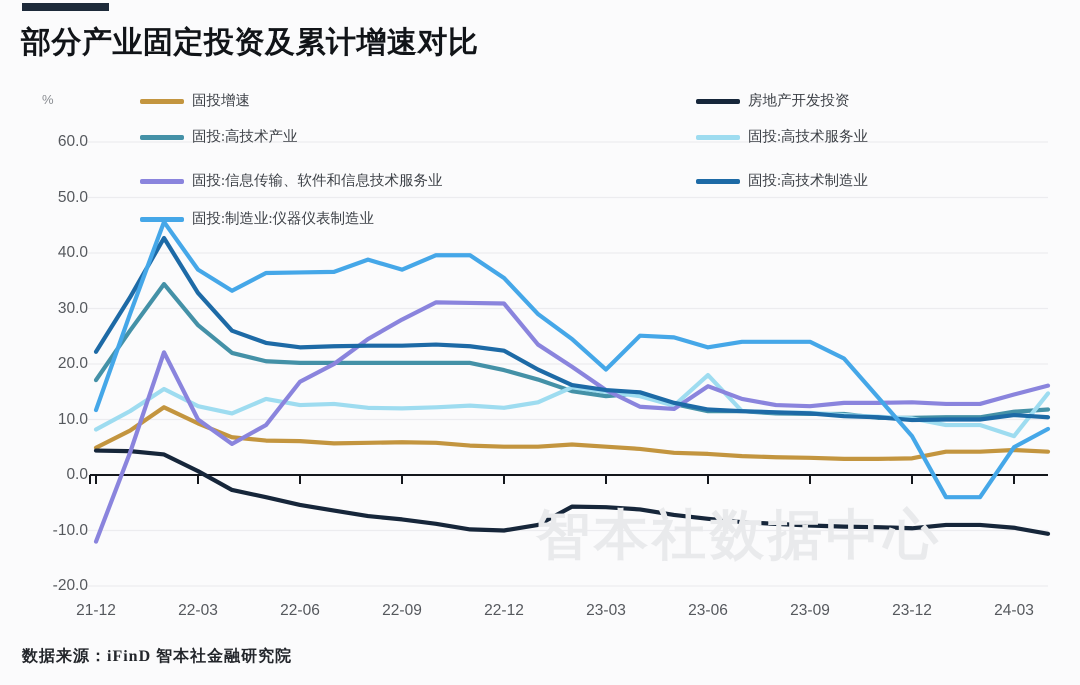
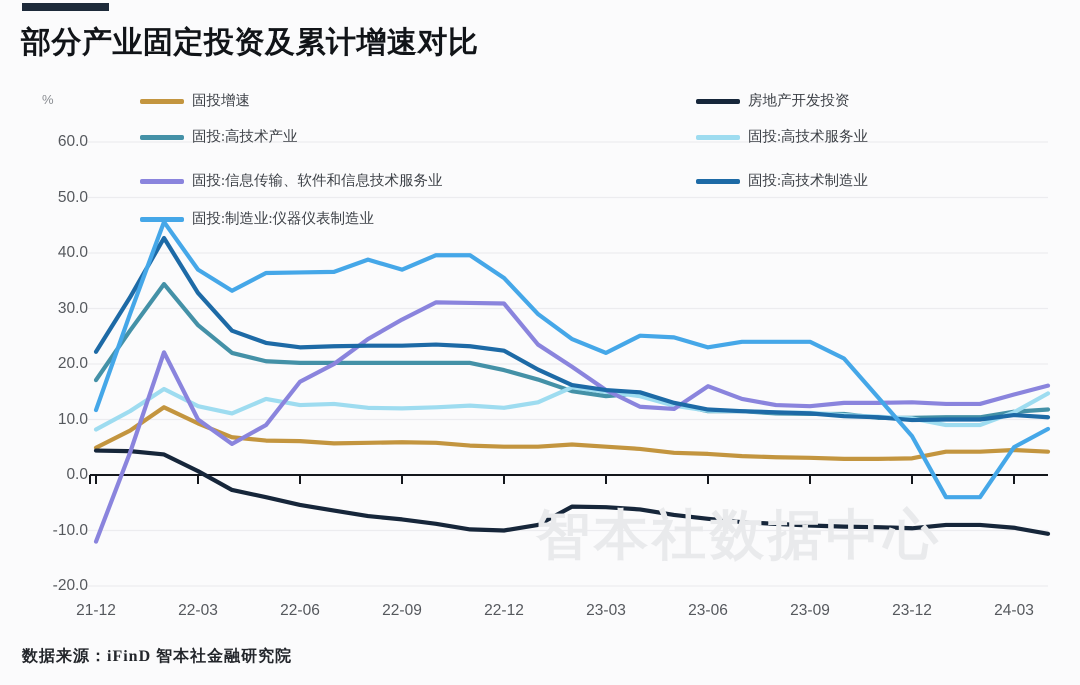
固投:制造业:仪器仪表制造业/23-03: 19 -> 22
固投:高技术服务业/23-06: 18 -> 12
固投:高技术服务业/24-03: 7 -> 11
